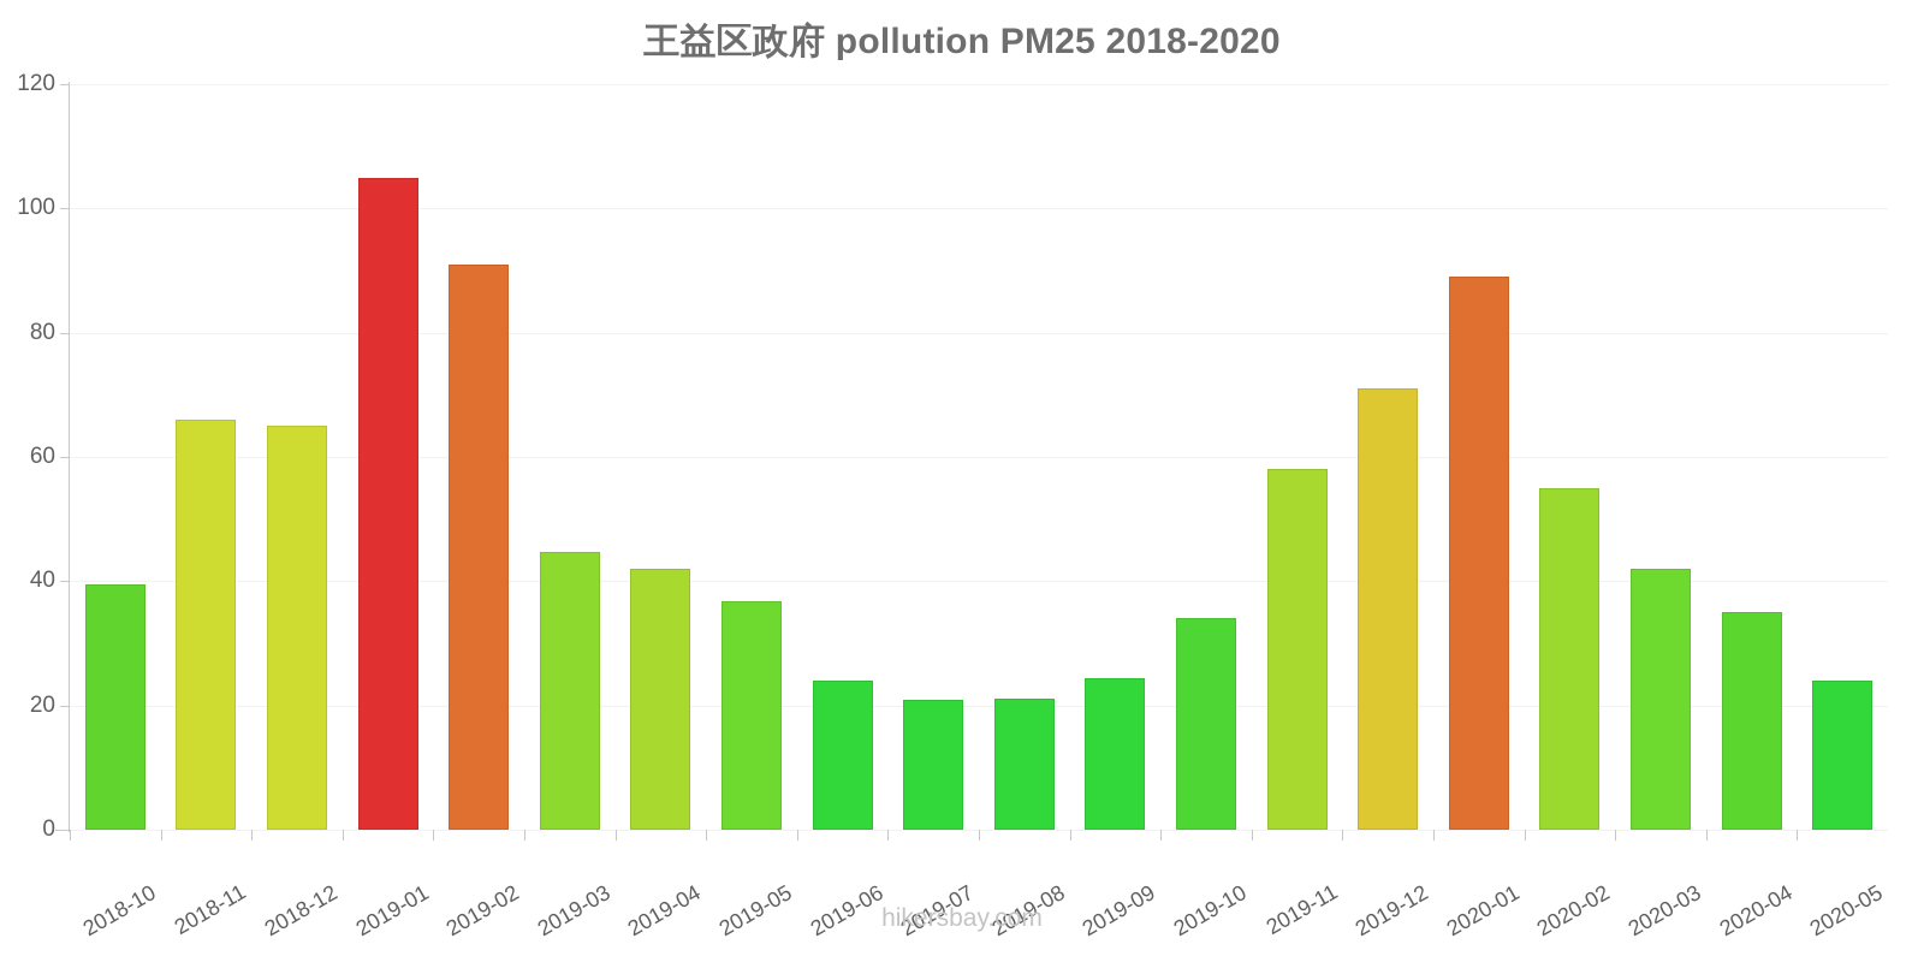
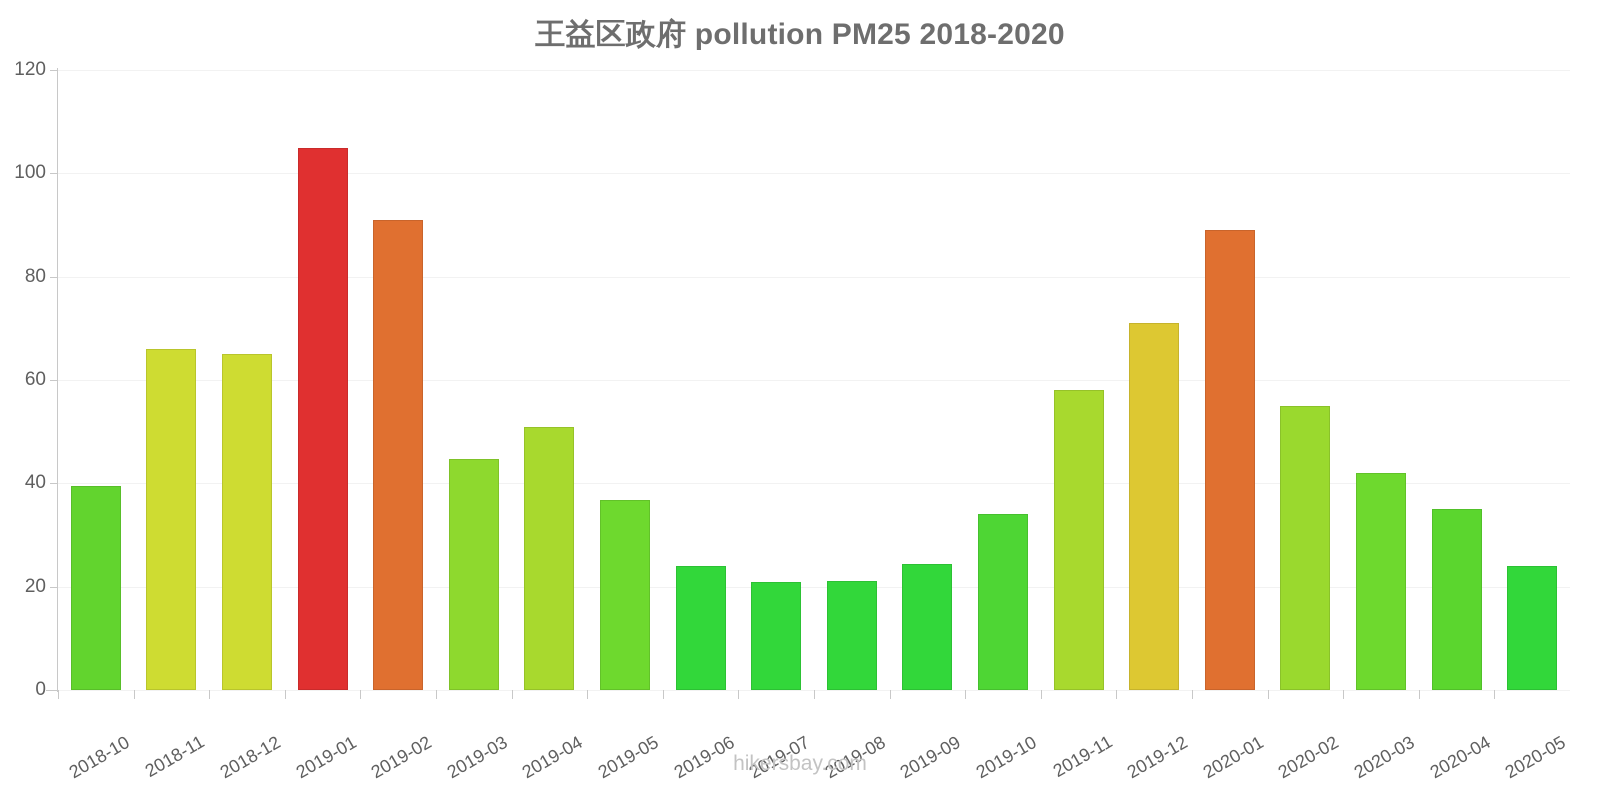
2019-04: 42 -> 51
